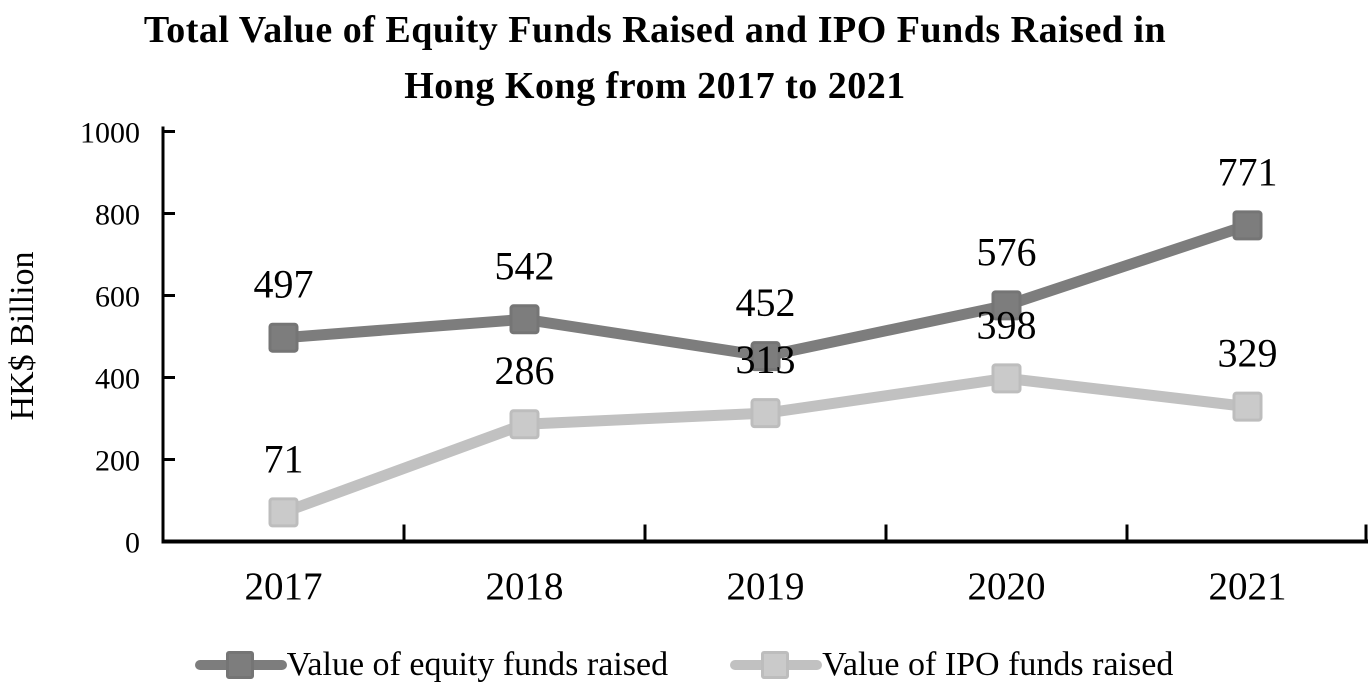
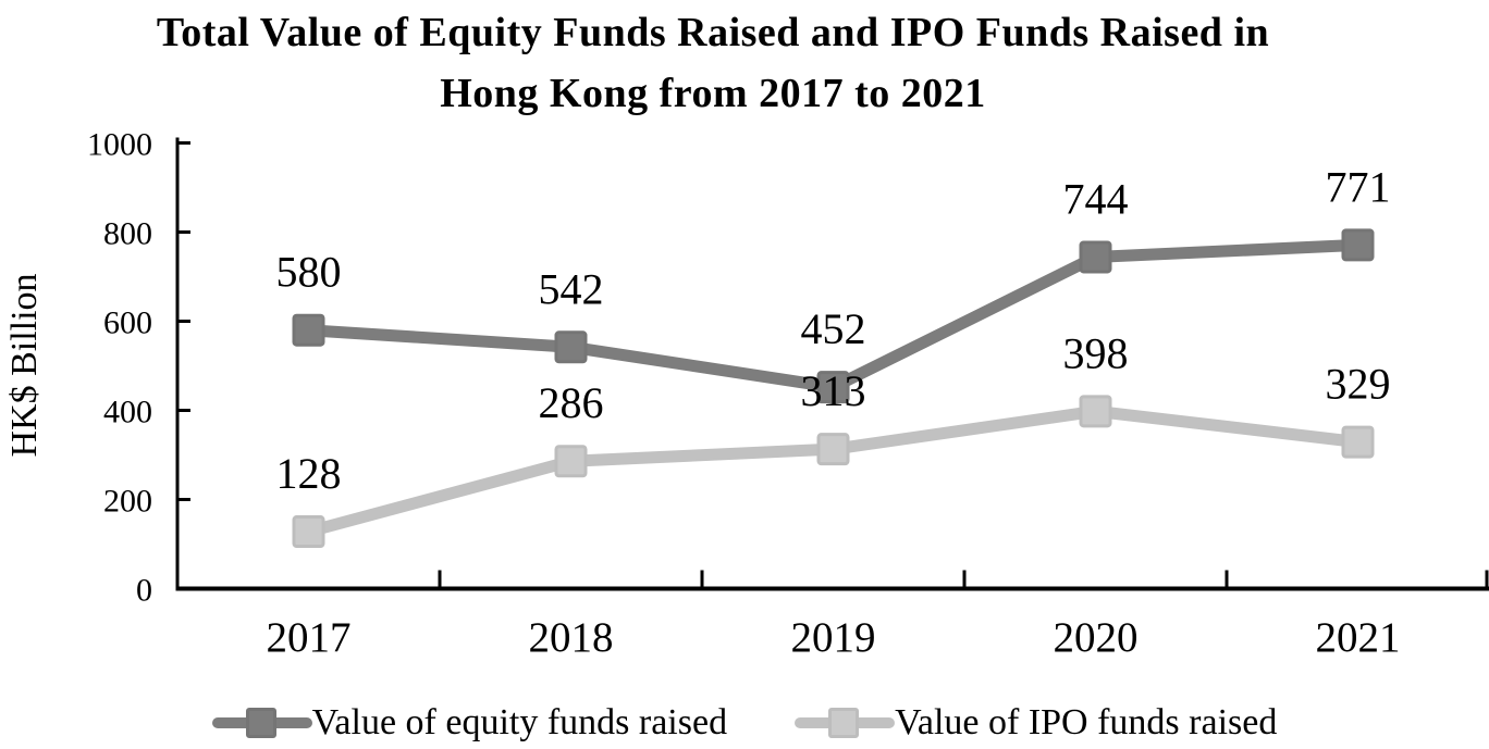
Value of equity funds raised/2017: 497 -> 580
Value of IPO funds raised/2017: 71 -> 128
Value of equity funds raised/2020: 576 -> 744
